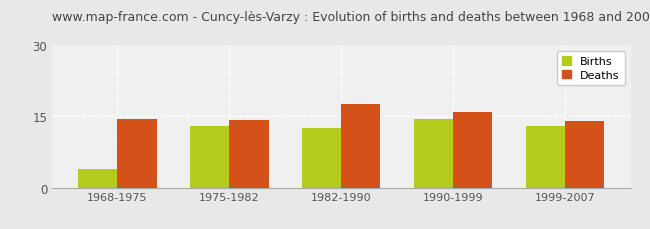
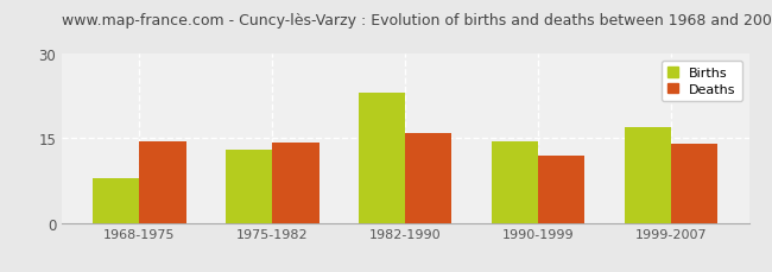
Births/1968-1975: 4.0 -> 8.0
Births/1982-1990: 12.5 -> 23.0
Deaths/1982-1990: 17.5 -> 16.0
Deaths/1990-1999: 16.0 -> 12.0
Births/1999-2007: 13.0 -> 17.0
